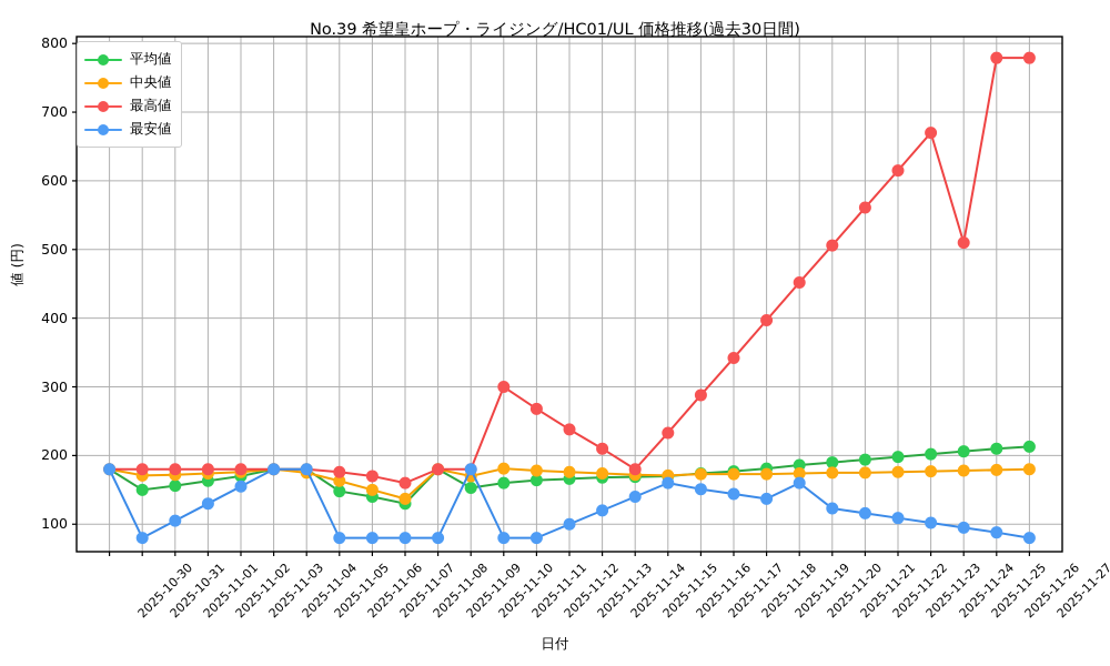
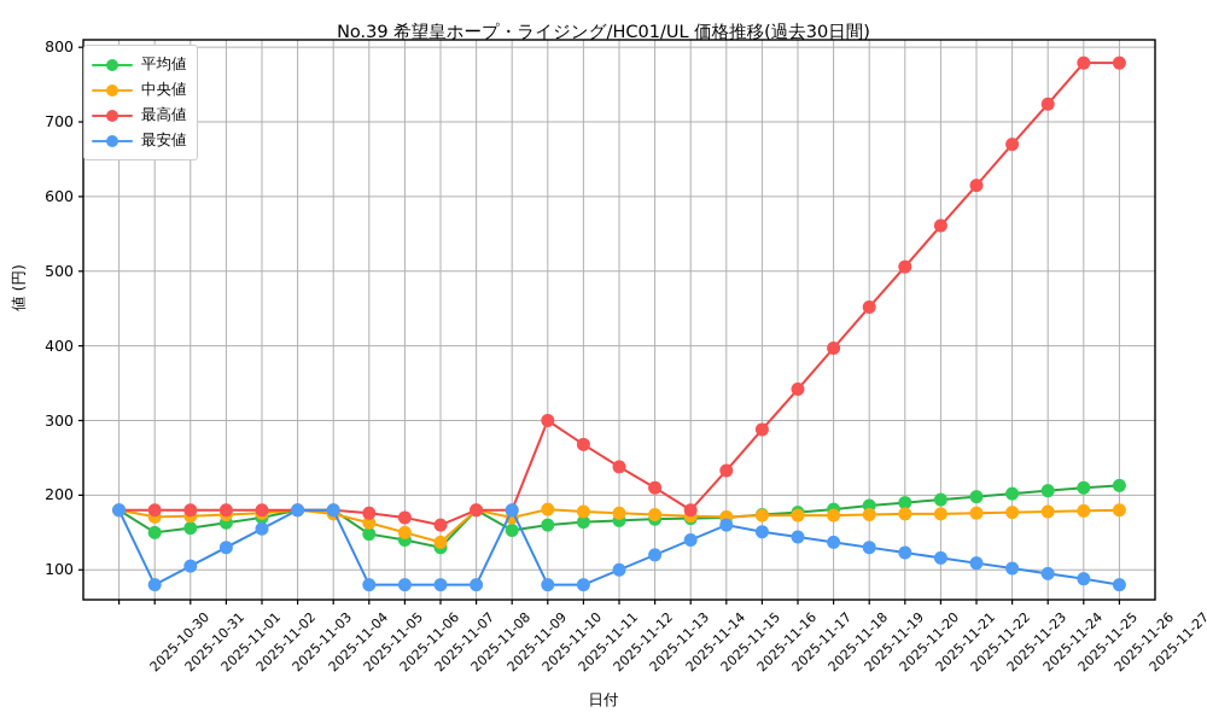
最安値/2025-11-20: 160 -> 130
最高値/2025-11-25: 510 -> 720
